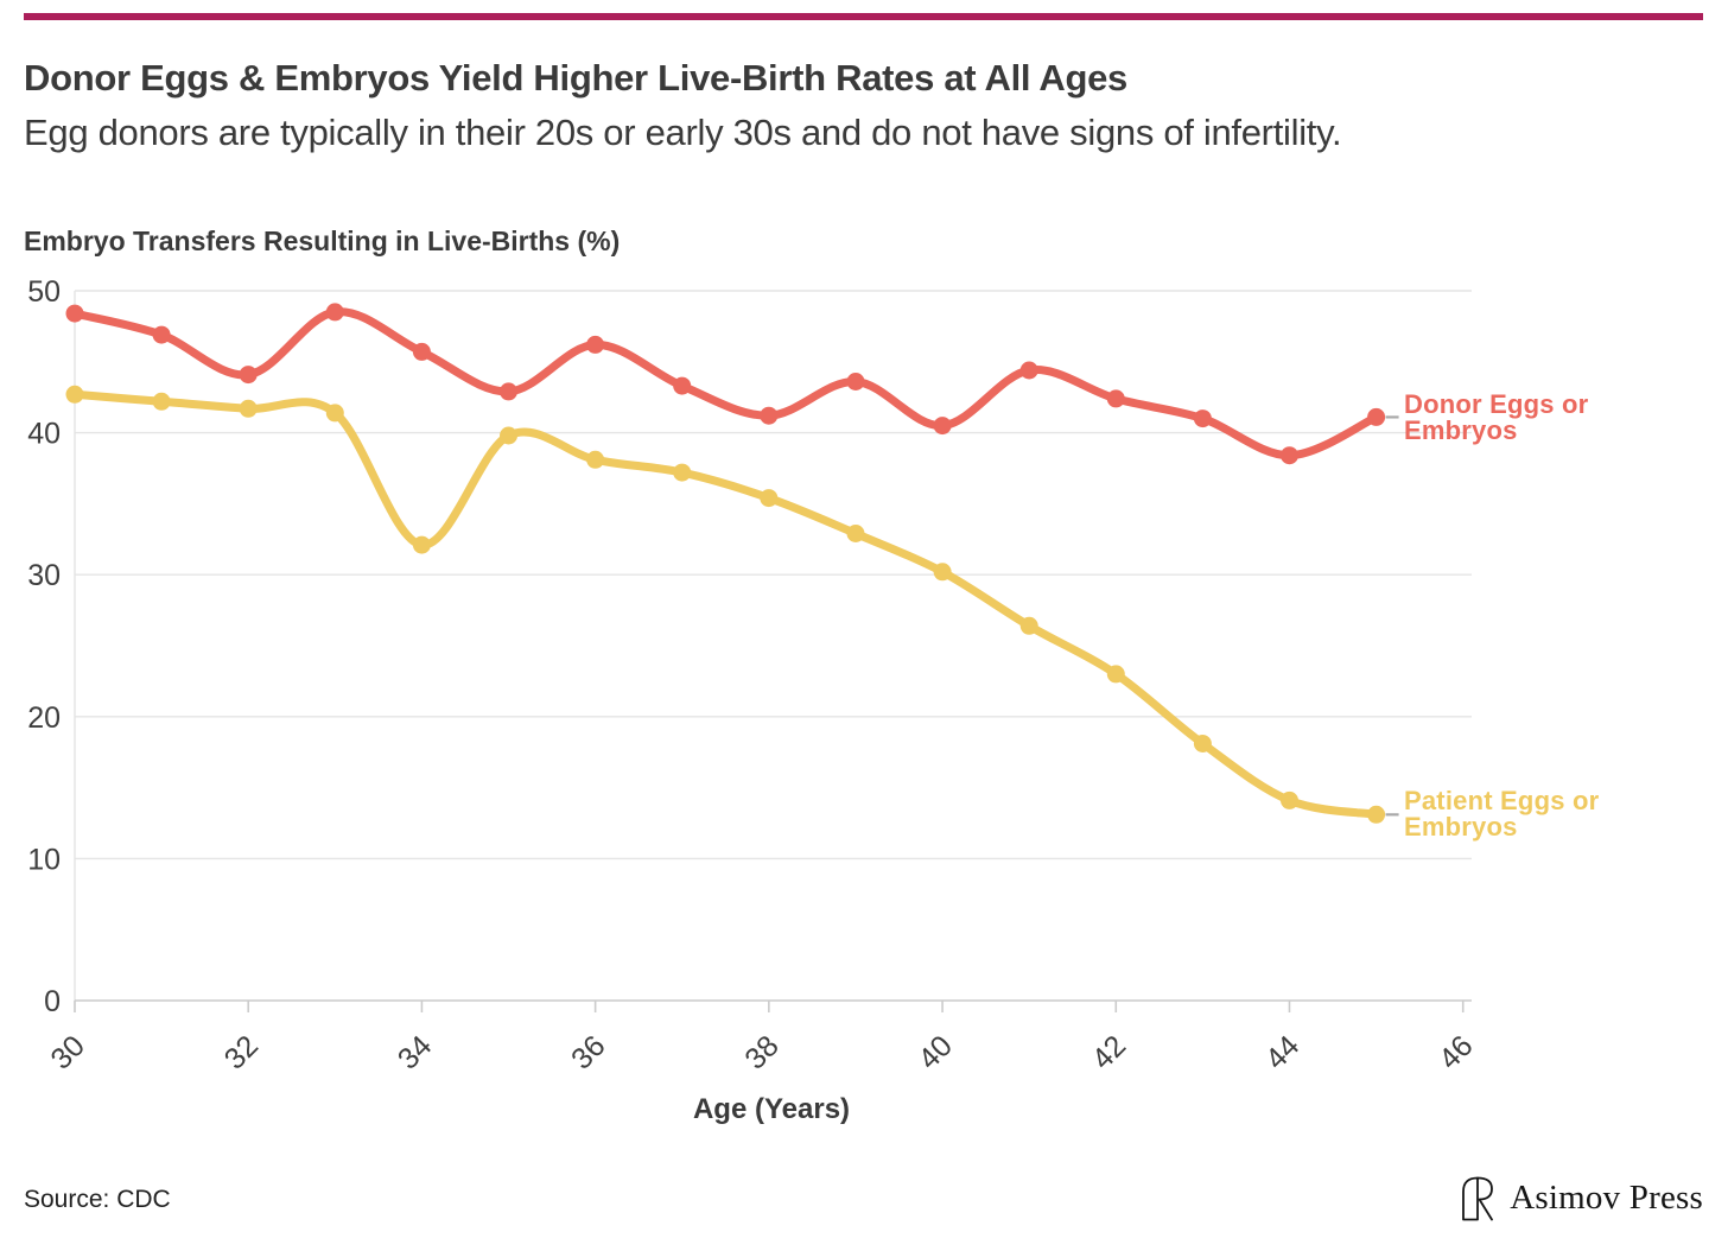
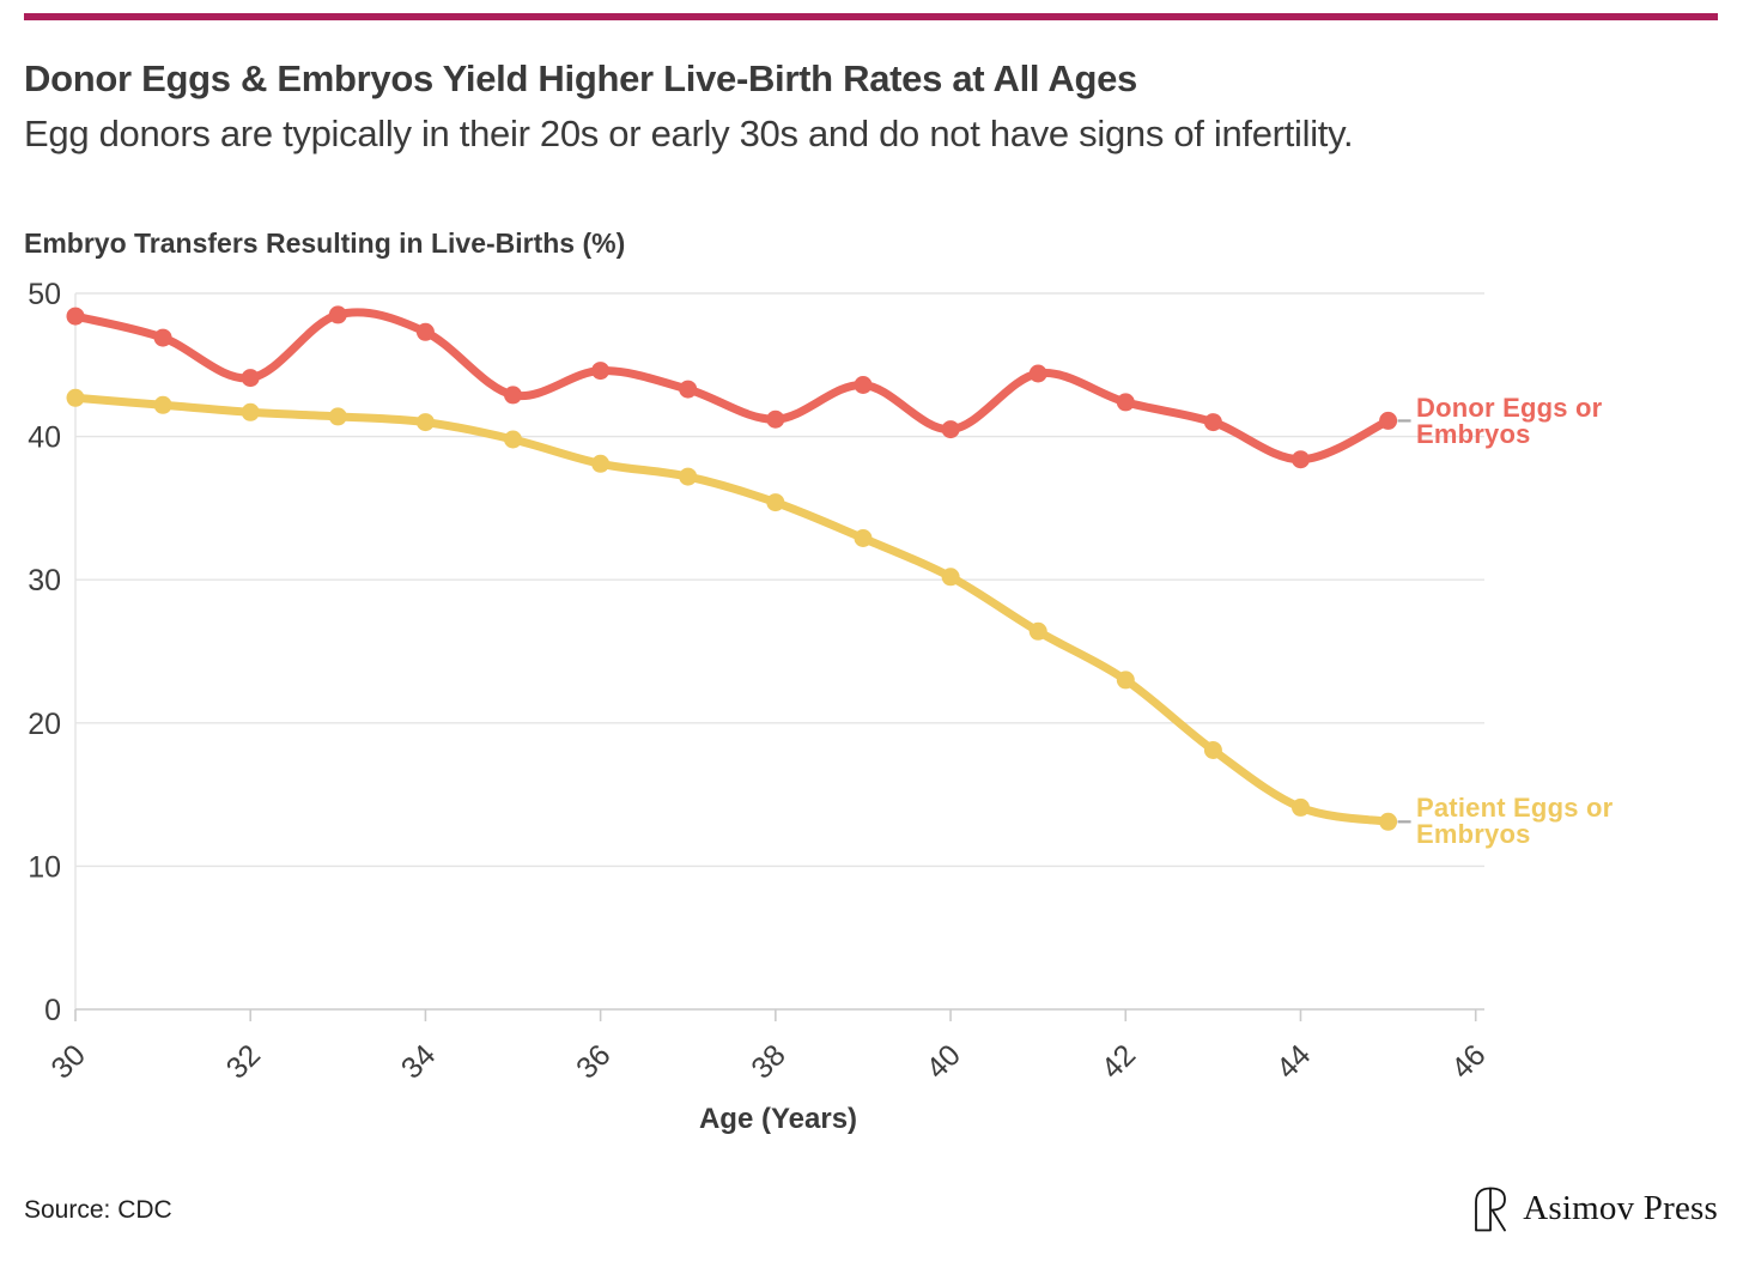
Donor Eggs or Embryos/34: 45.7 -> 47.3
Patient Eggs or Embryos/34: 32.1 -> 41.0
Donor Eggs or Embryos/36: 46.2 -> 44.6
